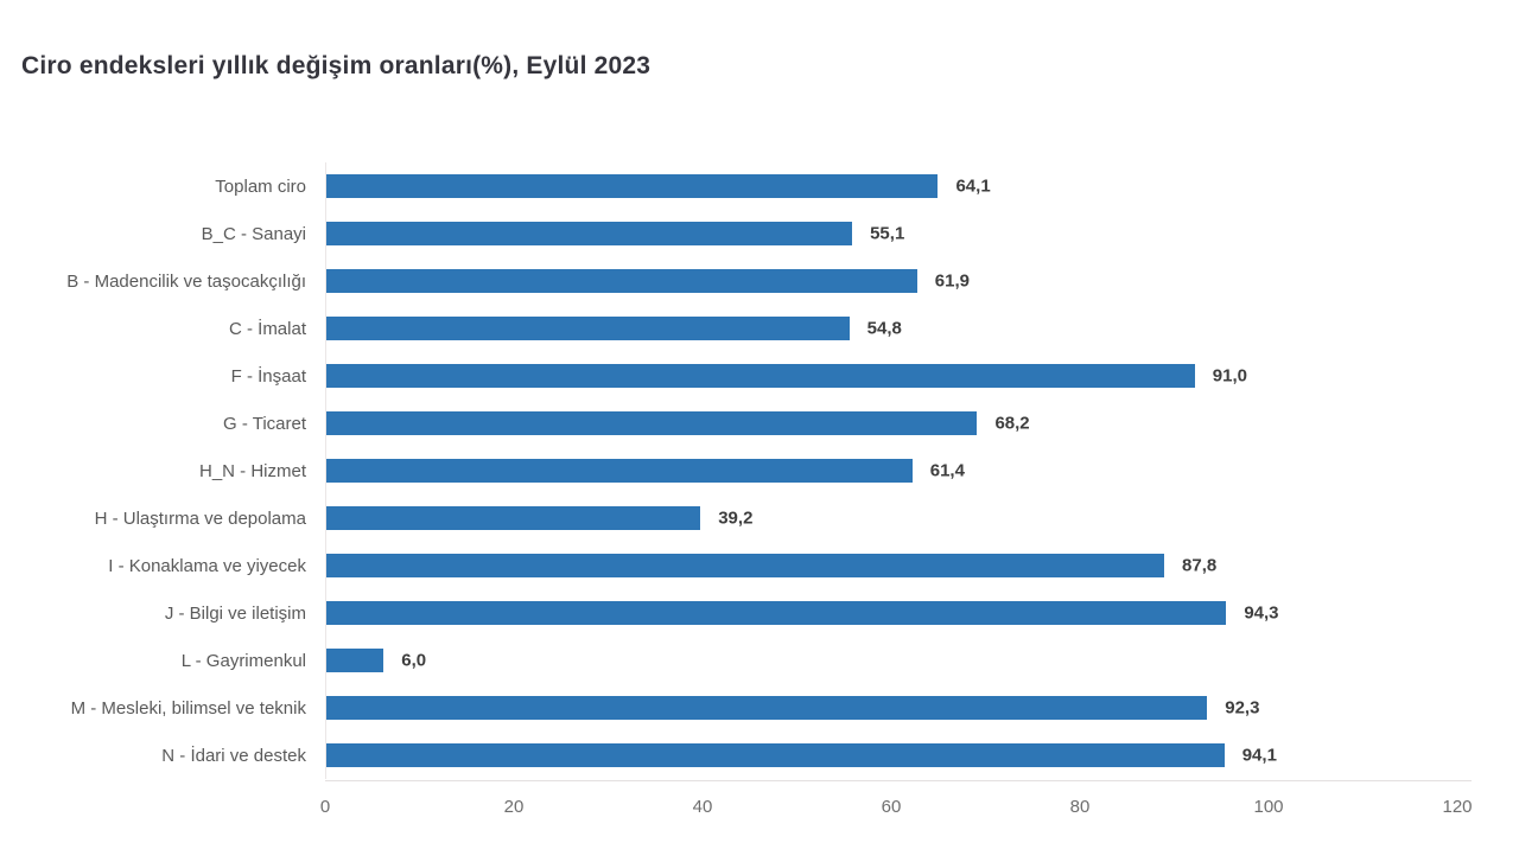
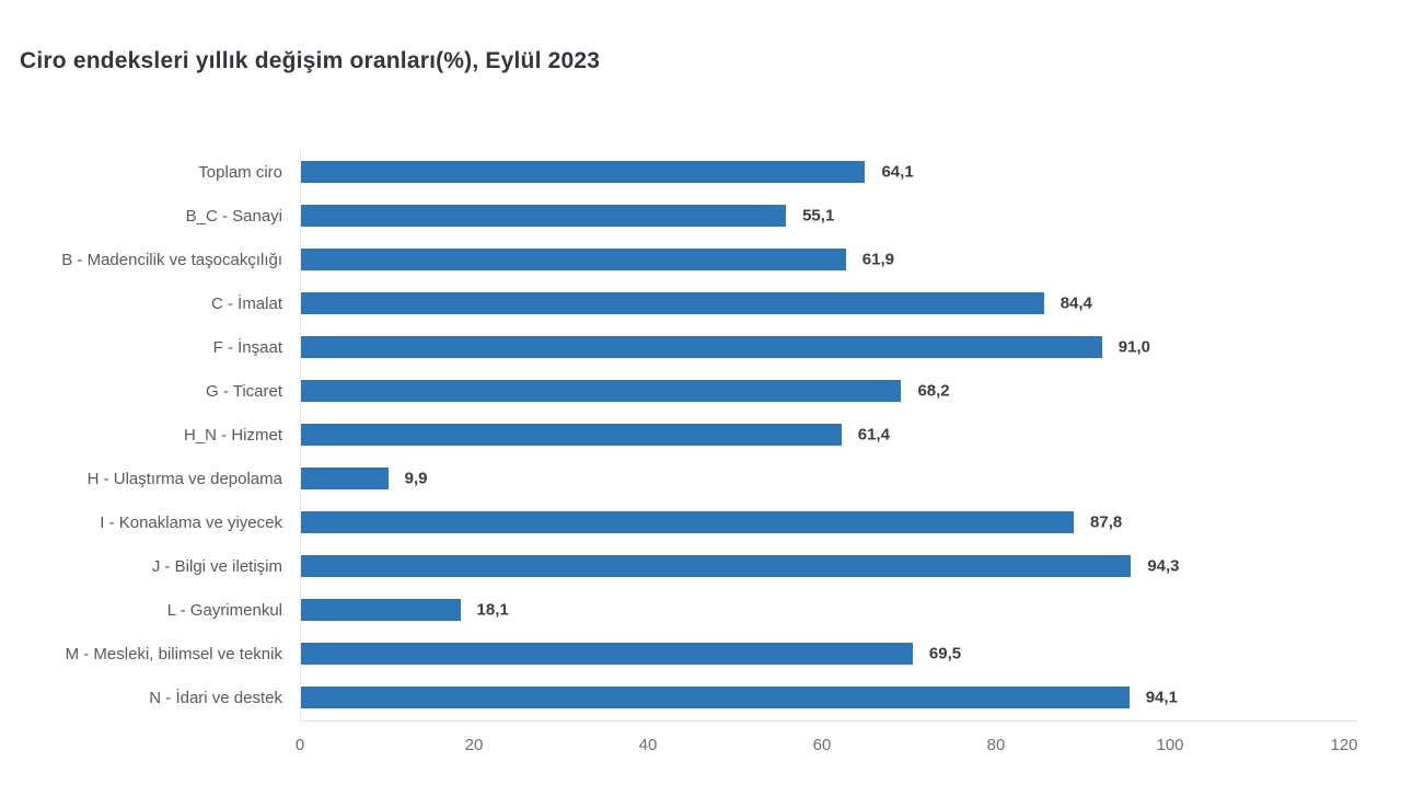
C - İmalat: 54,8 -> 84,4
H - Ulaştırma ve depolama: 39,2 -> 9,9
L - Gayrimenkul: 6,0 -> 18,1
M - Mesleki, bilimsel ve teknik: 92,3 -> 69,5
